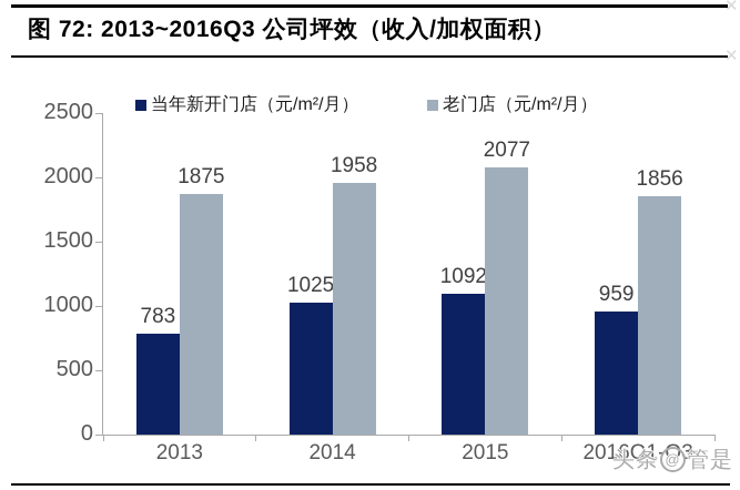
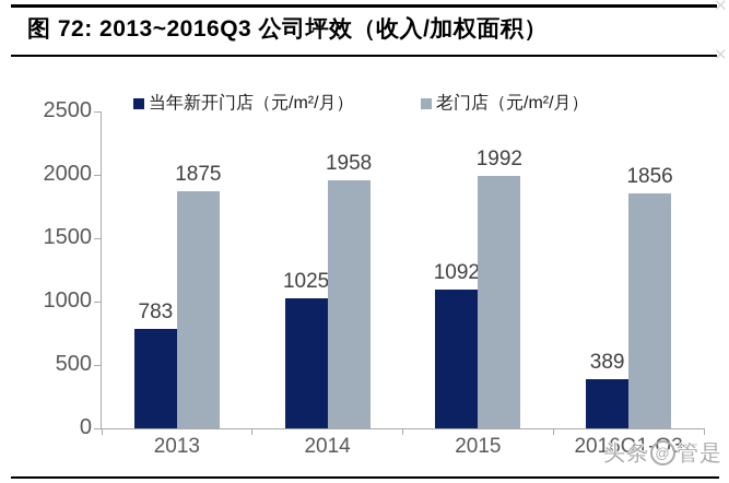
老门店（元/m²/月）/2015: 2077 -> 1992
当年新开门店（元/m²/月）/2016Q1-Q3: 959 -> 389
